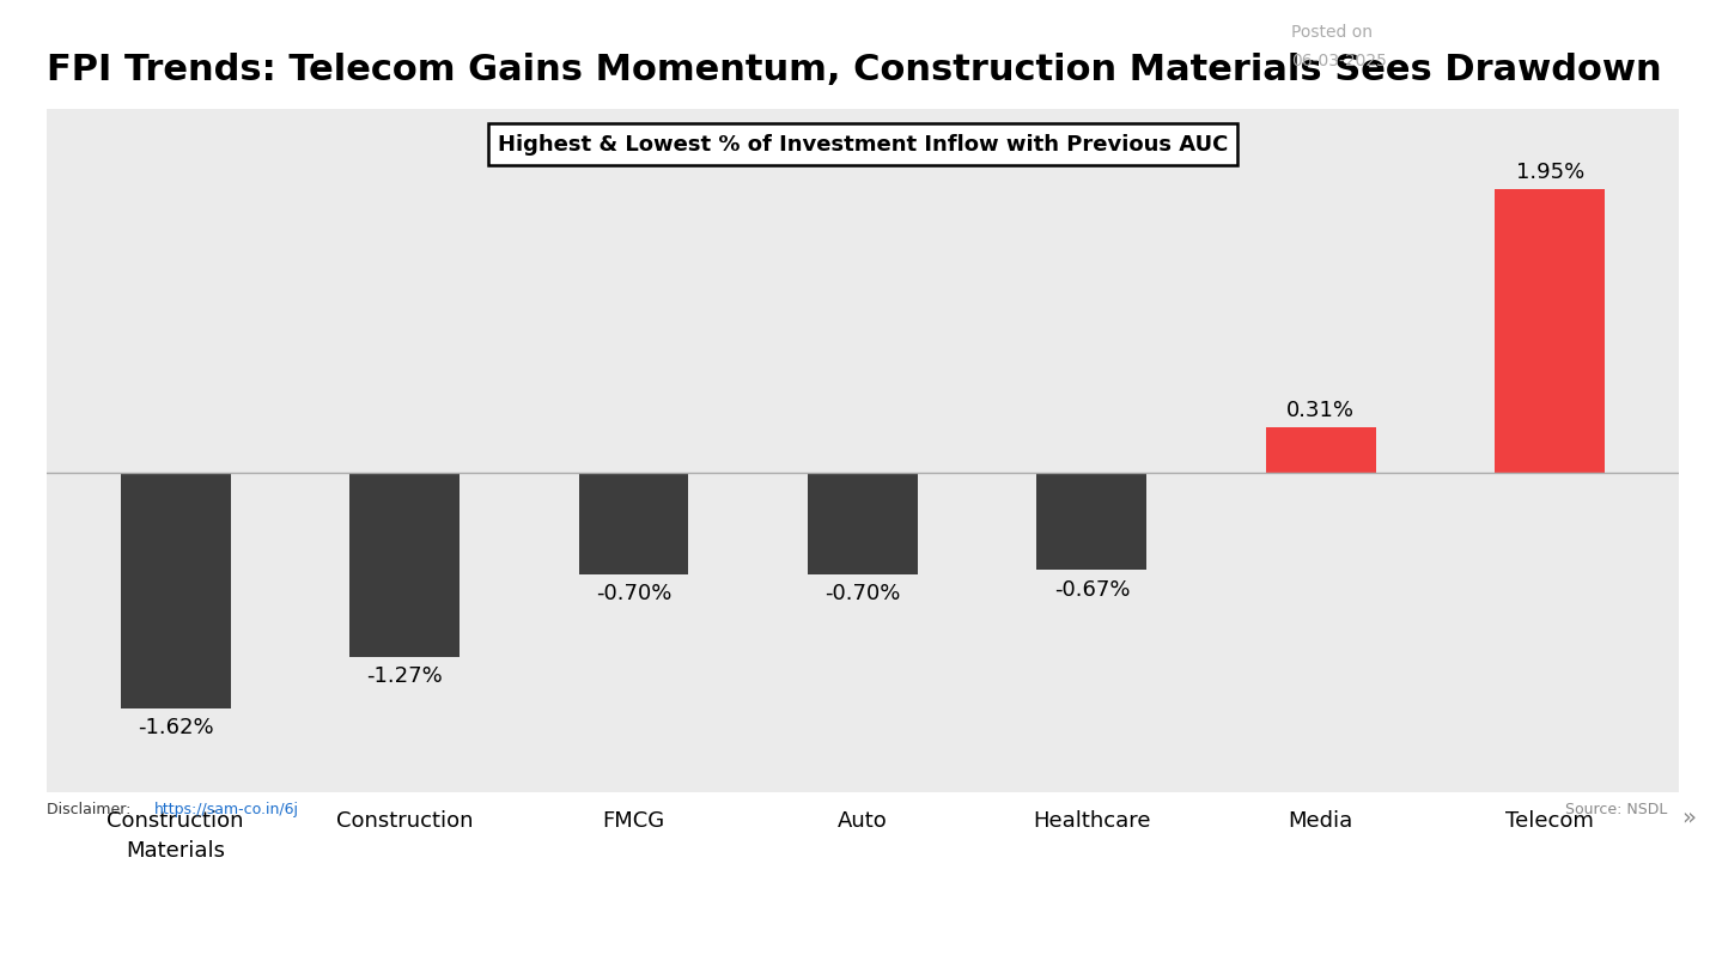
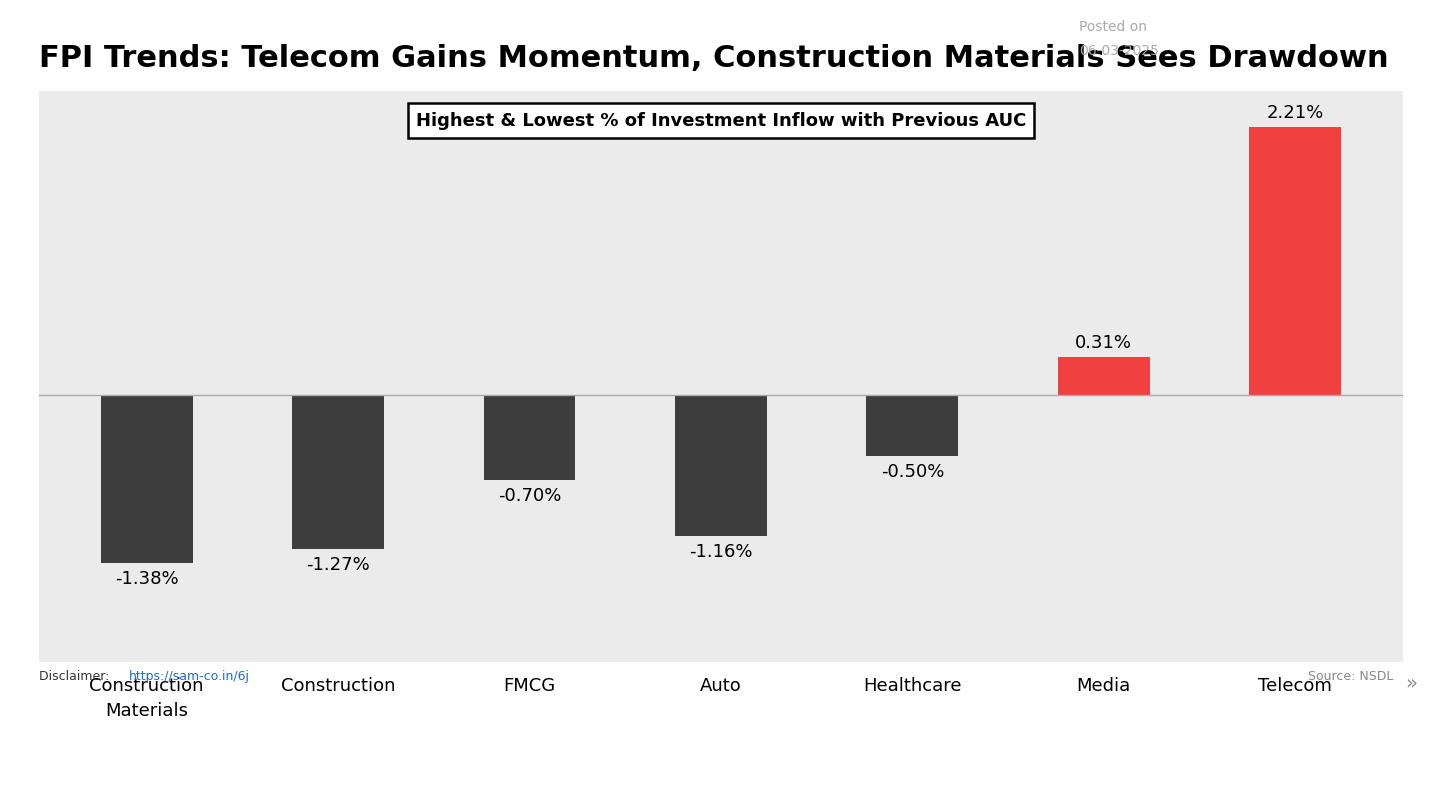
Construction Materials: -1.62% -> -1.38%
Auto: -0.70% -> -1.16%
Healthcare: -0.67% -> -0.50%
Telecom: 1.95% -> 2.21%
